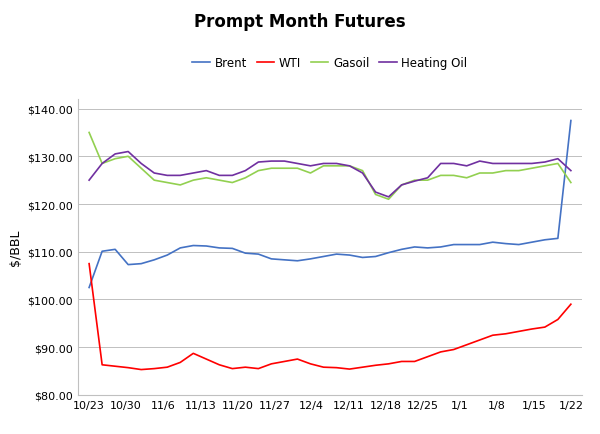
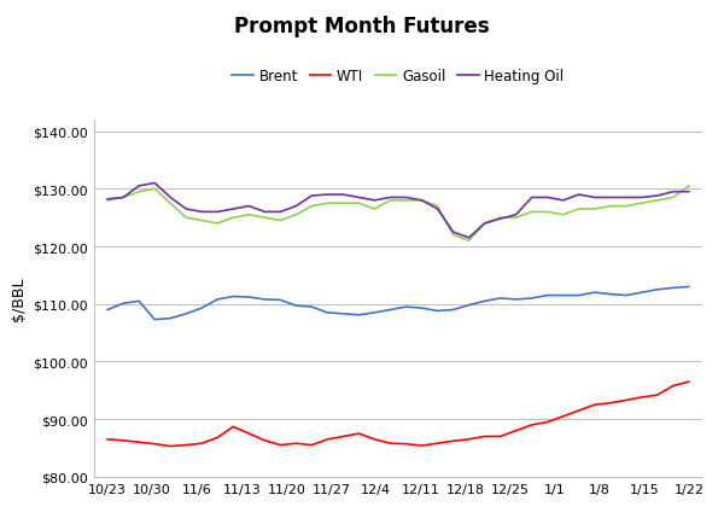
Brent/10/23: $102.5 -> $109.0
WTI/10/23: $107.5 -> $86.5
Gasoil/10/23: $135.0 -> $128.0
Heating Oil/10/23: $125.0 -> $128.2
Brent/1/22: $137.5 -> $113.0
WTI/1/22: $99.0 -> $96.5
Gasoil/1/22: $124.5 -> $130.5
Heating Oil/1/22: $127.0 -> $129.5
